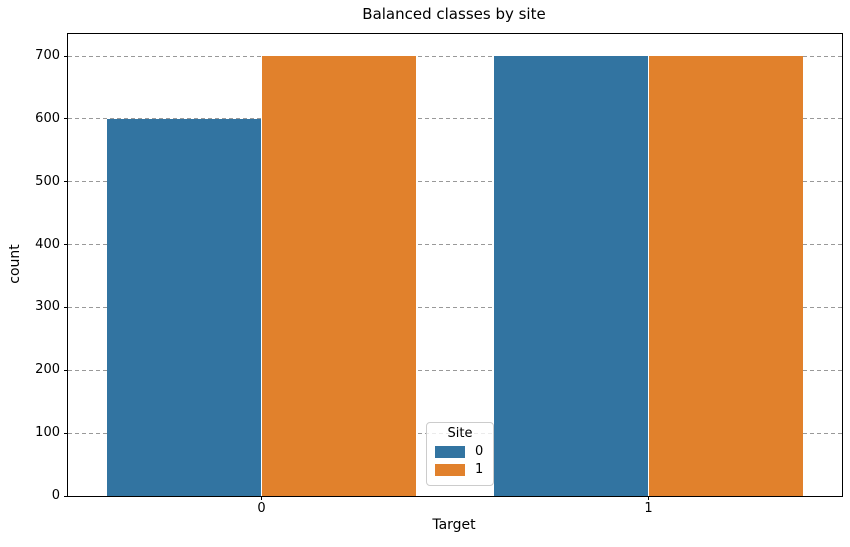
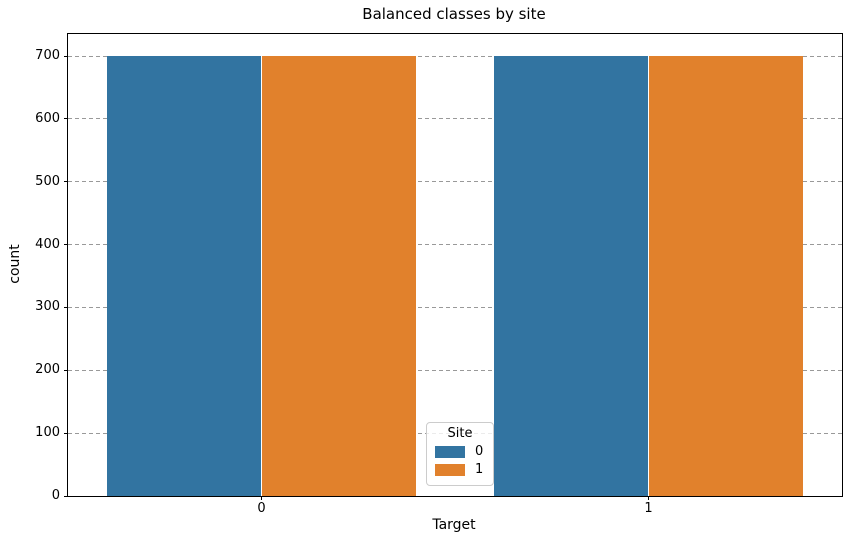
0/0: 600 -> 700
